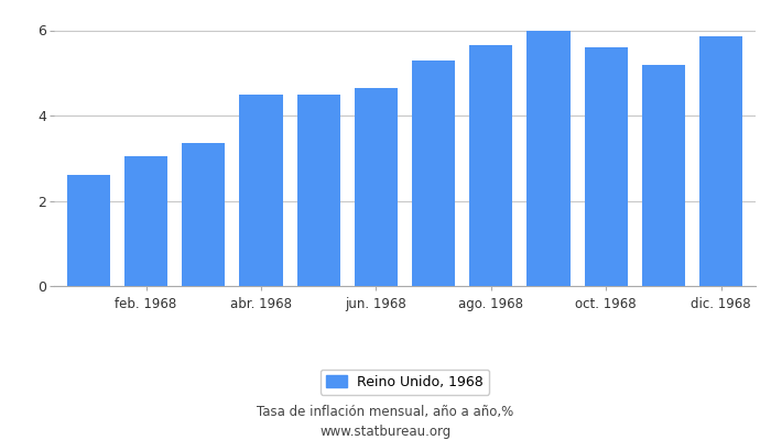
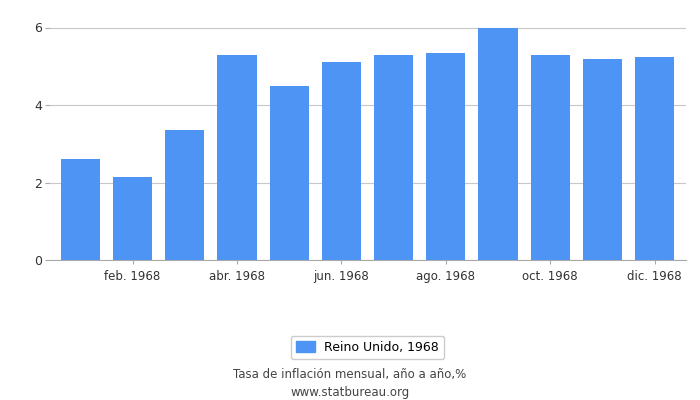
feb. 1968: 3.05 -> 2.15
abr. 1968: 4.50 -> 5.30
jun. 1968: 4.65 -> 5.10
ago. 1968: 5.65 -> 5.35
oct. 1968: 5.60 -> 5.30
dic. 1968: 5.85 -> 5.25
